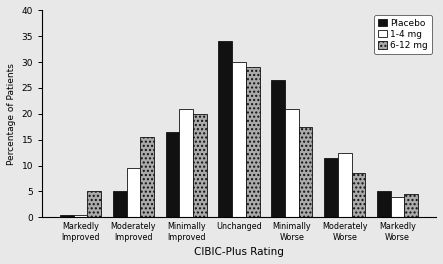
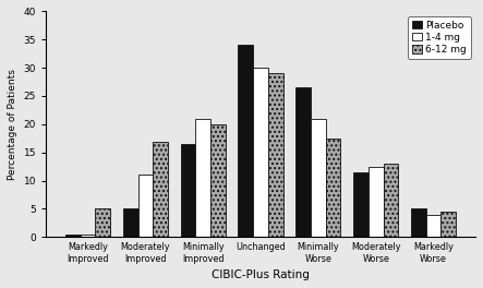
1-4 mg/Moderately Improved: 9.5 -> 11.0
6-12 mg/Moderately Improved: 15.5 -> 16.8
6-12 mg/Moderately Worse: 8.5 -> 13.0
